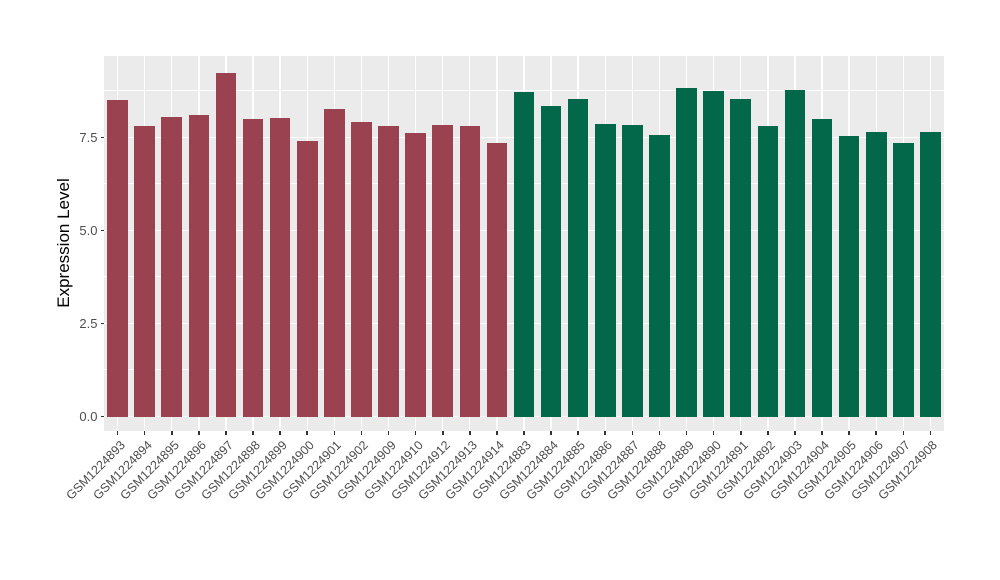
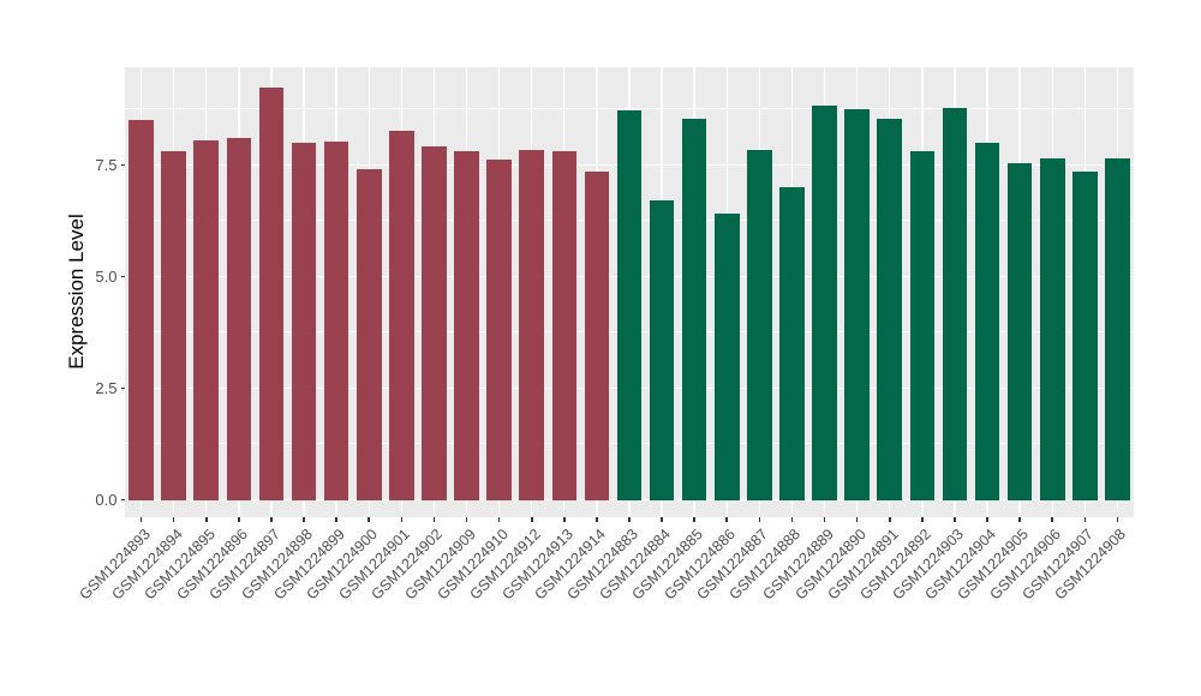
GSM1224884: 8.3 -> 6.7
GSM1224886: 7.9 -> 6.4
GSM1224888: 7.6 -> 7.0
